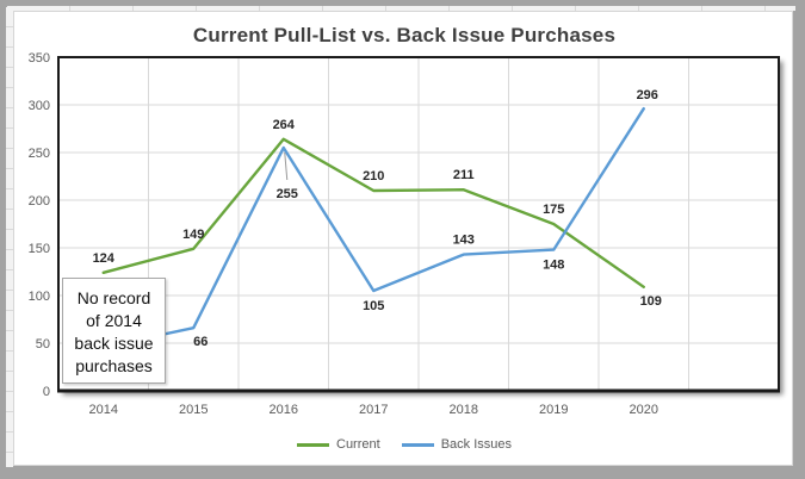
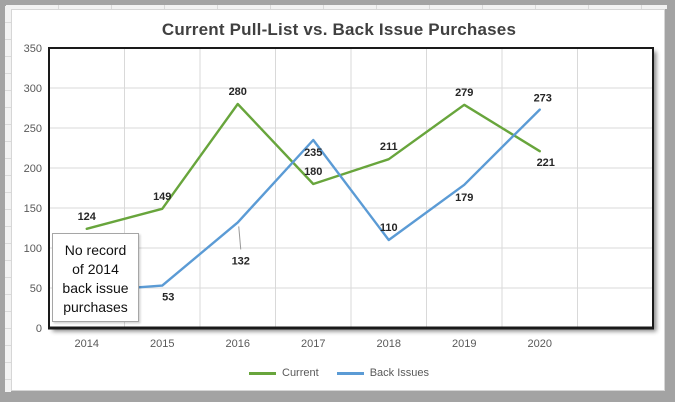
Back Issues/2015: 66 -> 53
Current/2016: 264 -> 280
Back Issues/2016: 255 -> 132
Current/2017: 210 -> 180
Back Issues/2017: 105 -> 235
Back Issues/2018: 143 -> 110
Current/2019: 175 -> 279
Back Issues/2019: 148 -> 179
Current/2020: 109 -> 221
Back Issues/2020: 296 -> 273
